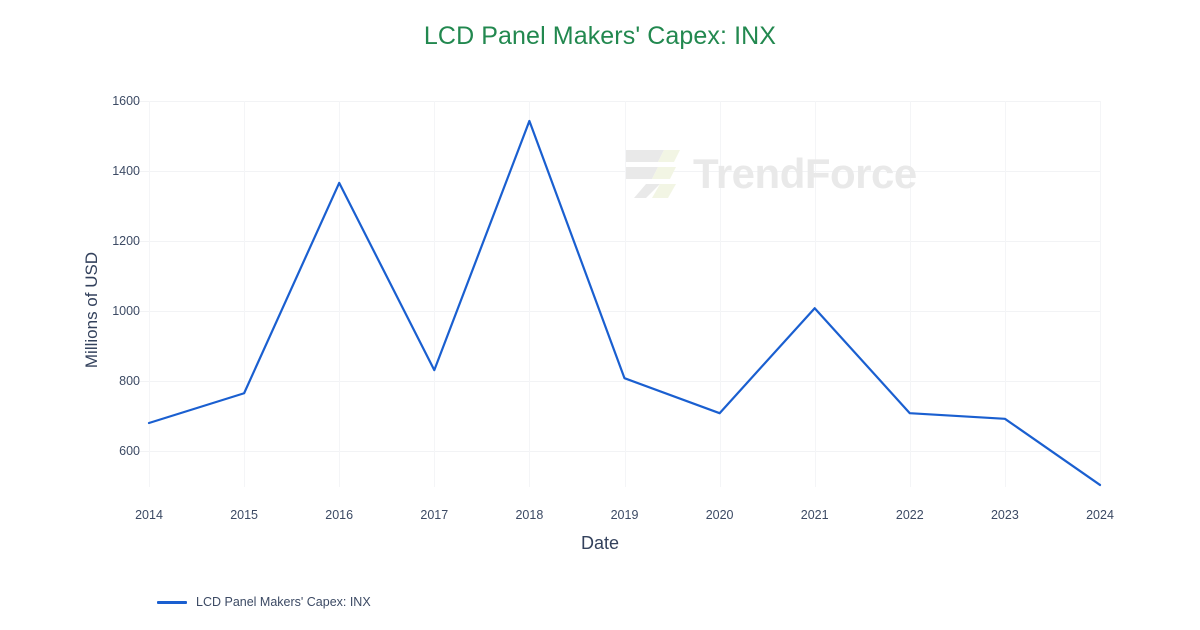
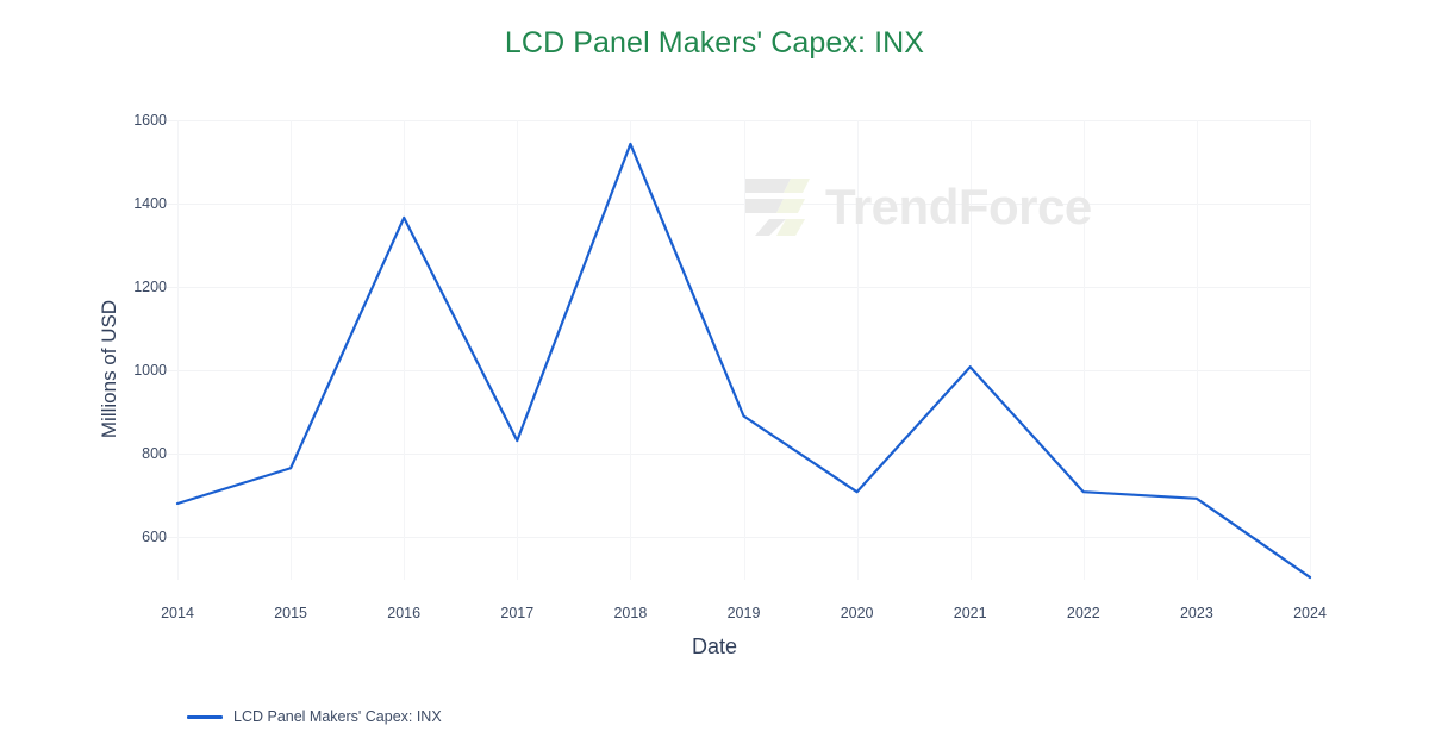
2019: 810 -> 890
